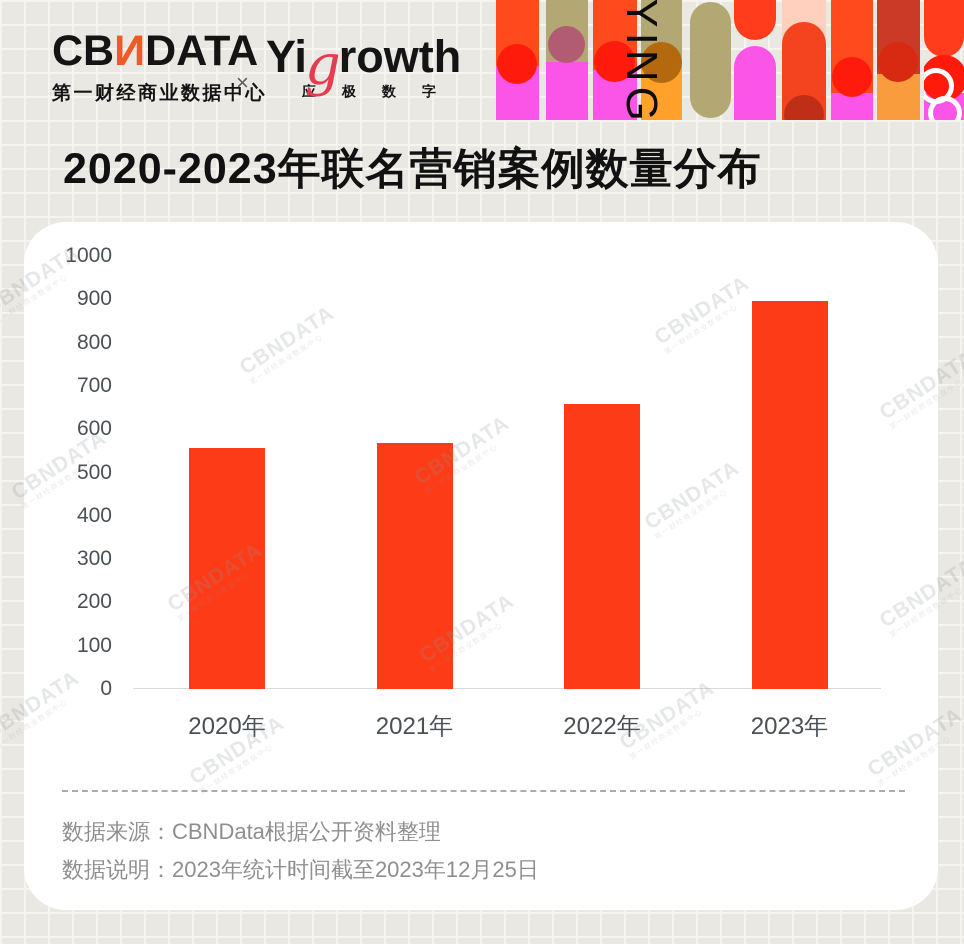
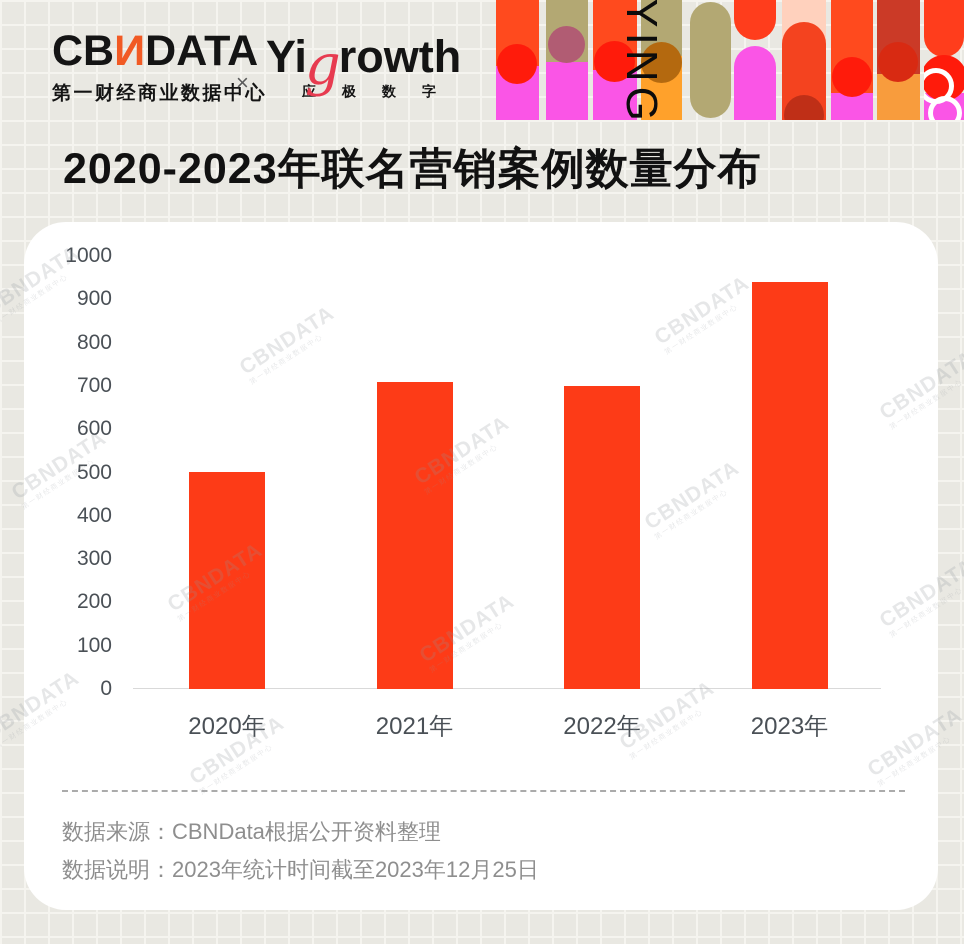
2020年: 560 -> 500
2021年: 570 -> 710
2022年: 660 -> 700
2023年: 900 -> 940
